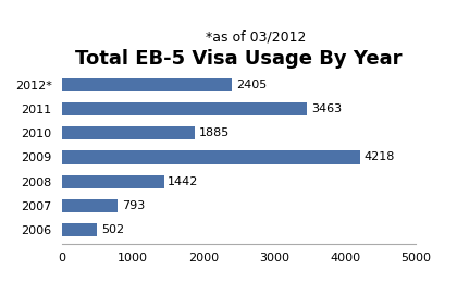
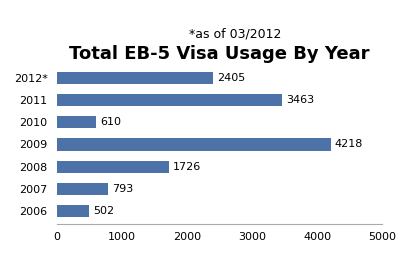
2010: 1885 -> 610
2008: 1442 -> 1726
